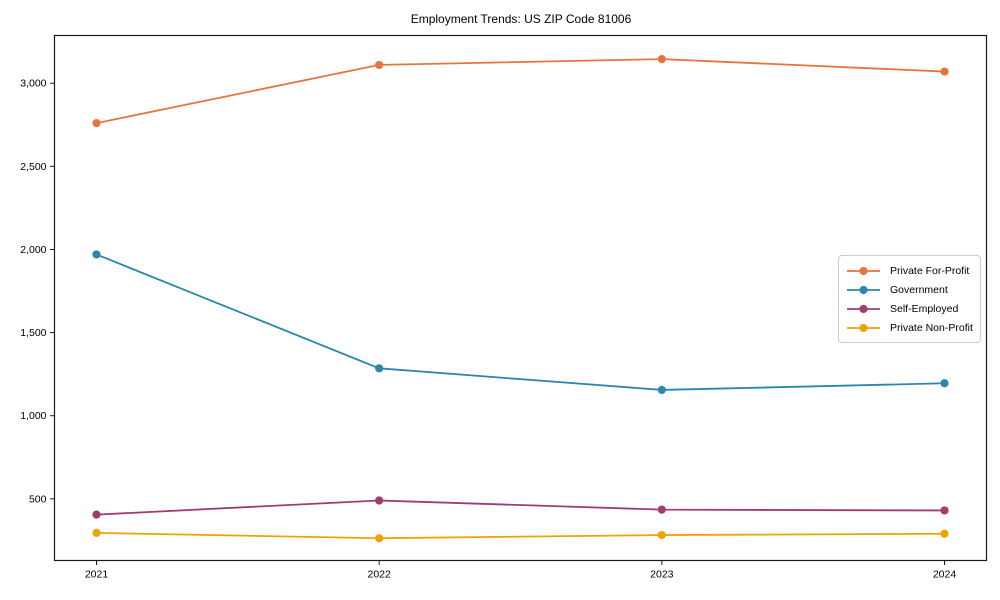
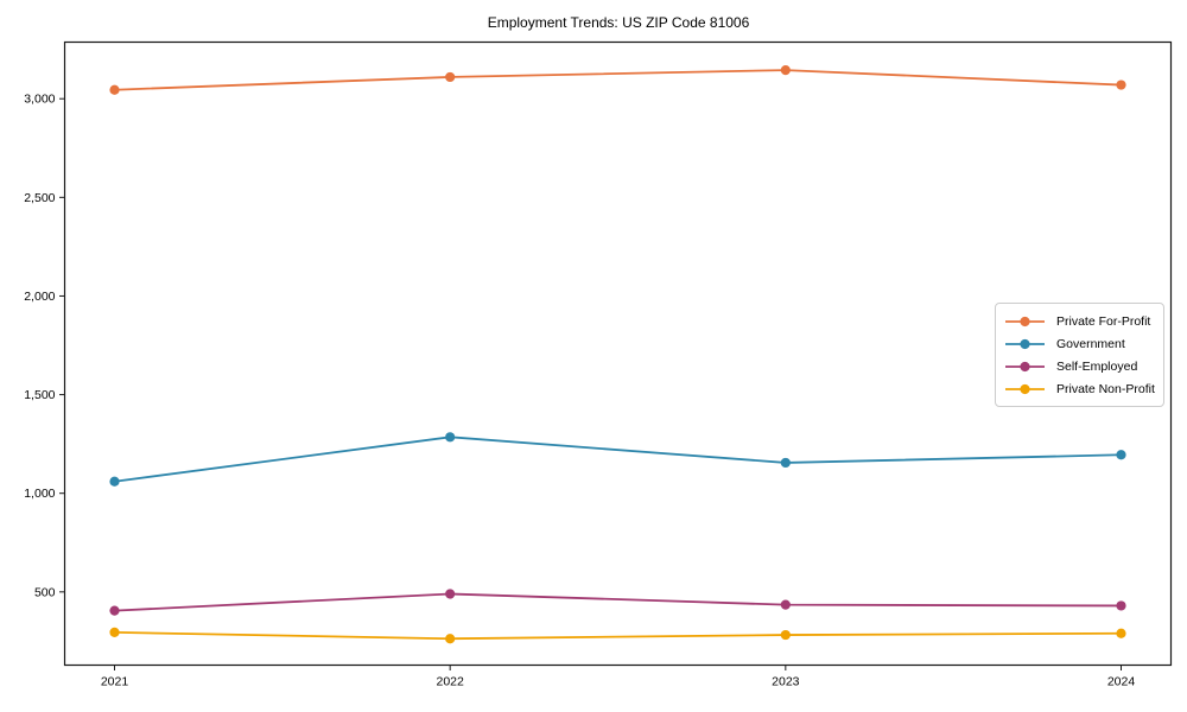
Private For-Profit/2021: 2760 -> 3040
Government/2021: 1970 -> 1060
